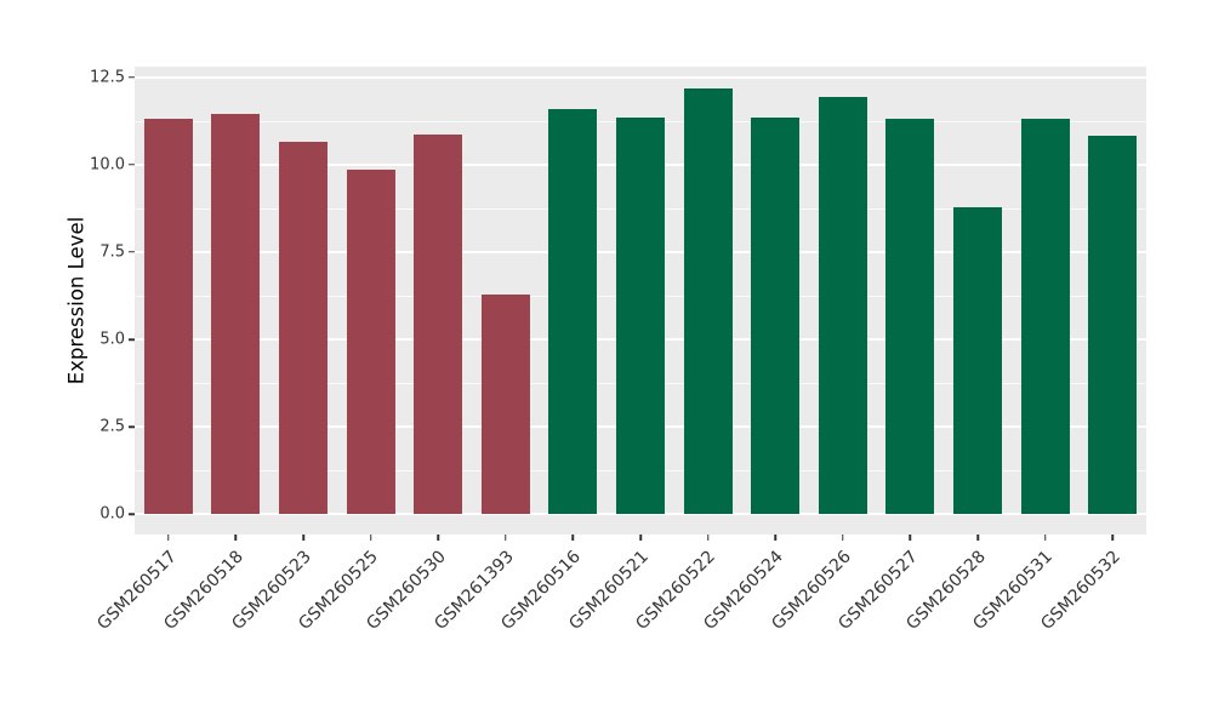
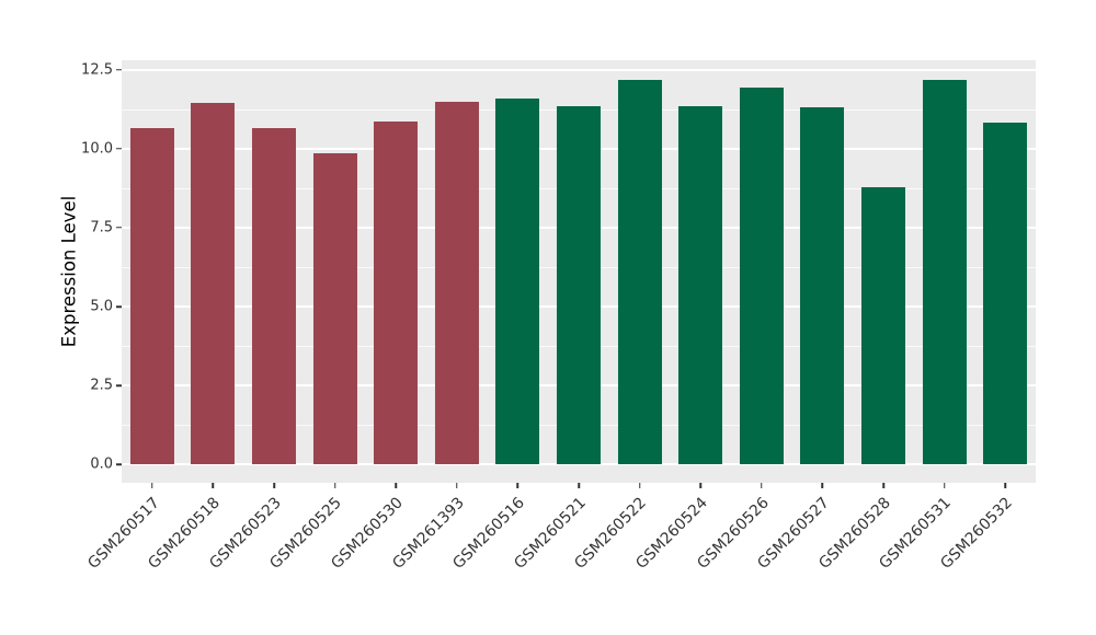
GSM260517: 11.3 -> 10.7
GSM261393: 6.3 -> 11.5
GSM260531: 11.3 -> 12.2
